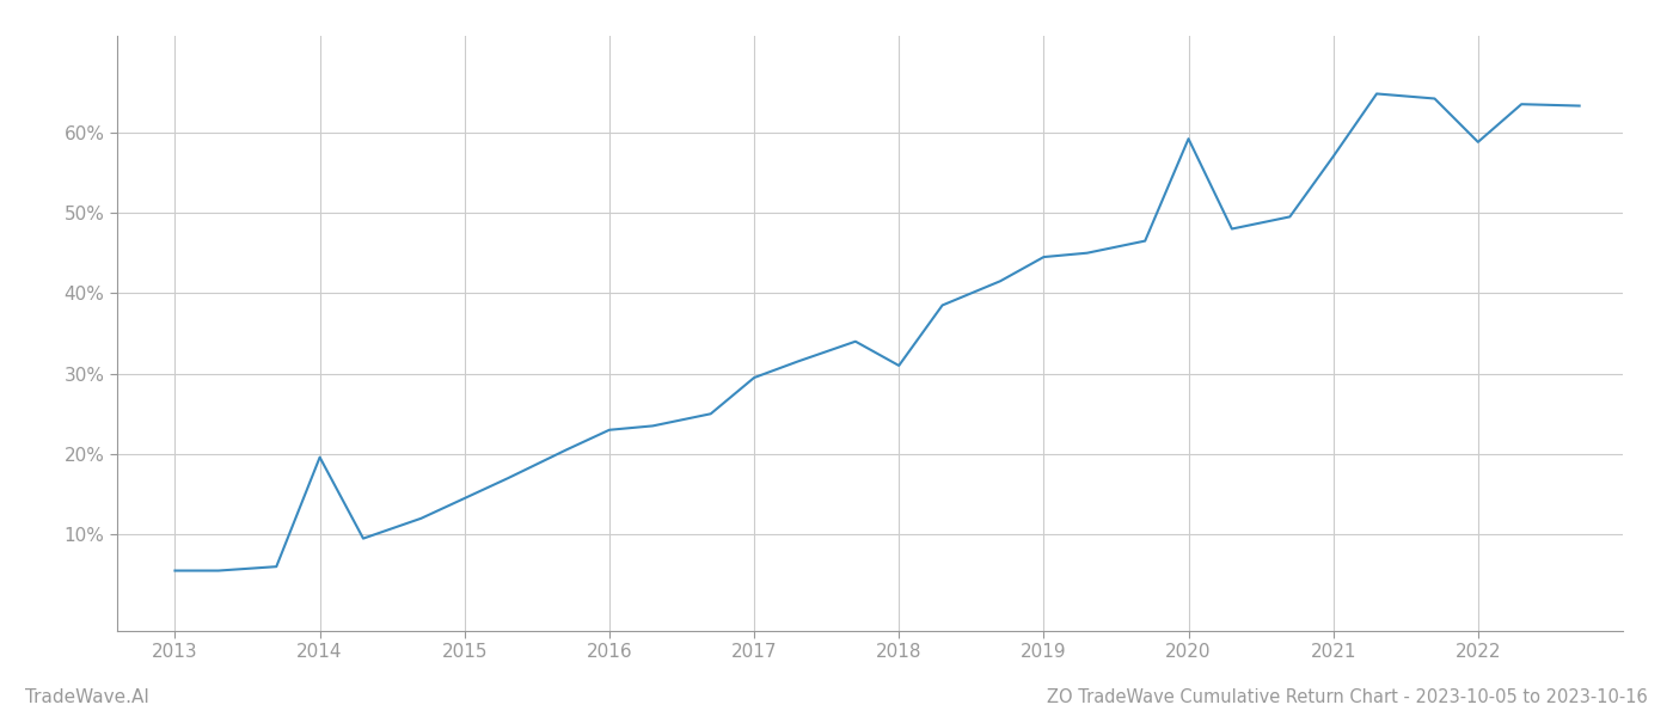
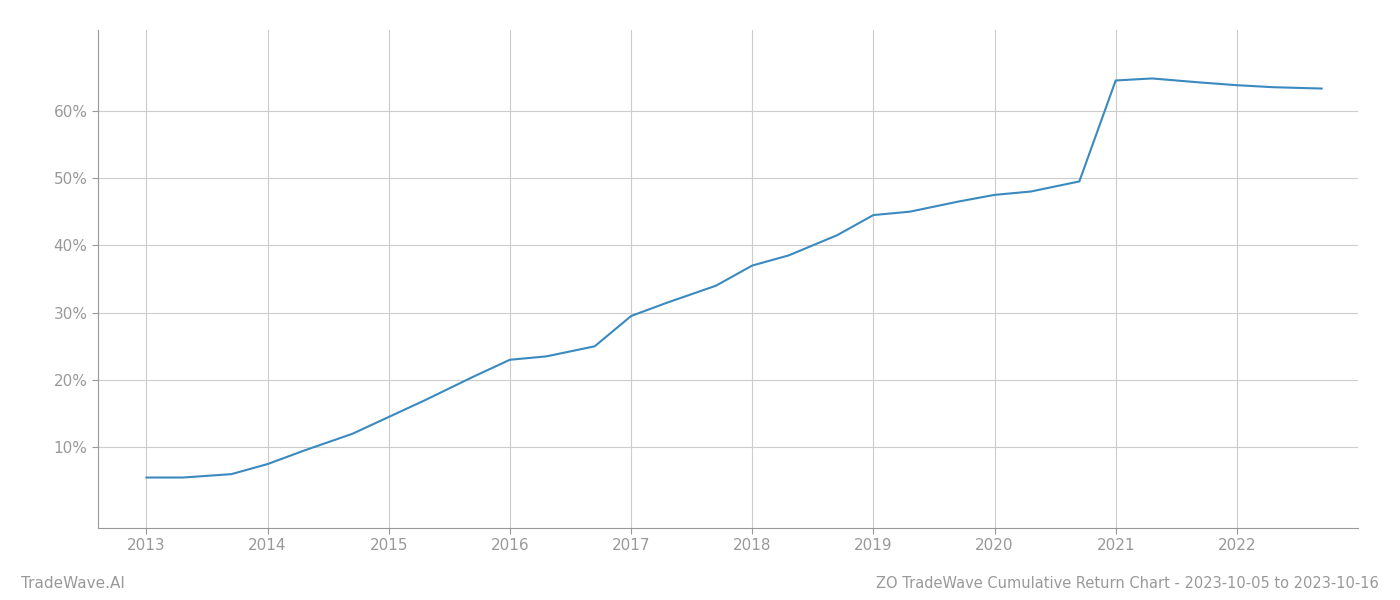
2014: 19.6% -> 7.5%
2018: 31.0% -> 37.0%
2020: 59.2% -> 47.5%
2021: 57.0% -> 64.5%
2022: 58.8% -> 63.8%
